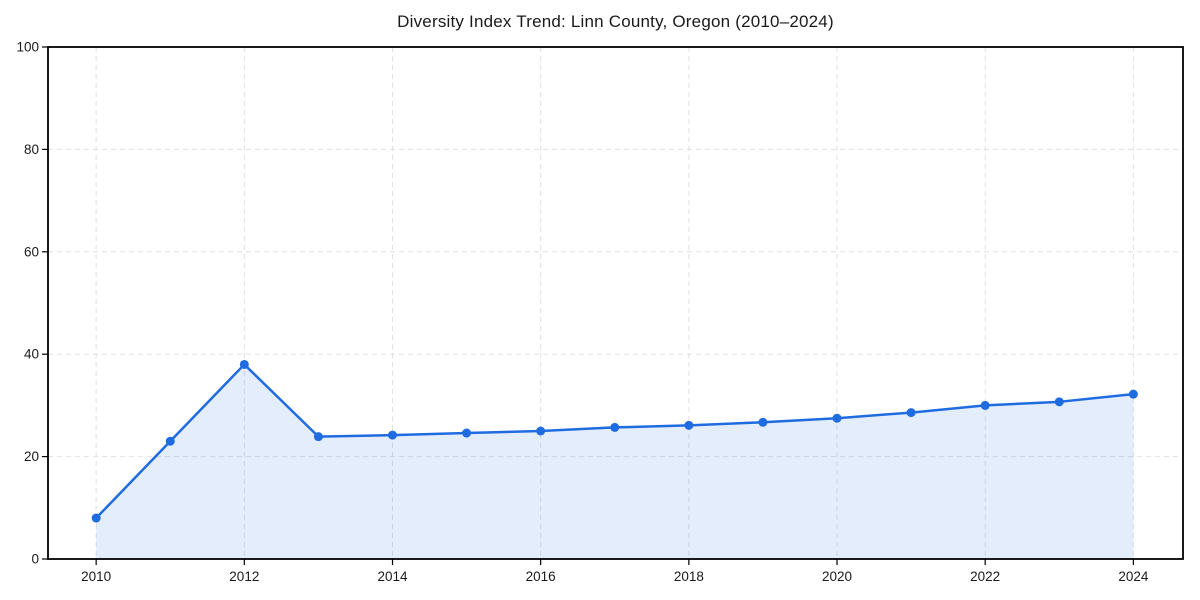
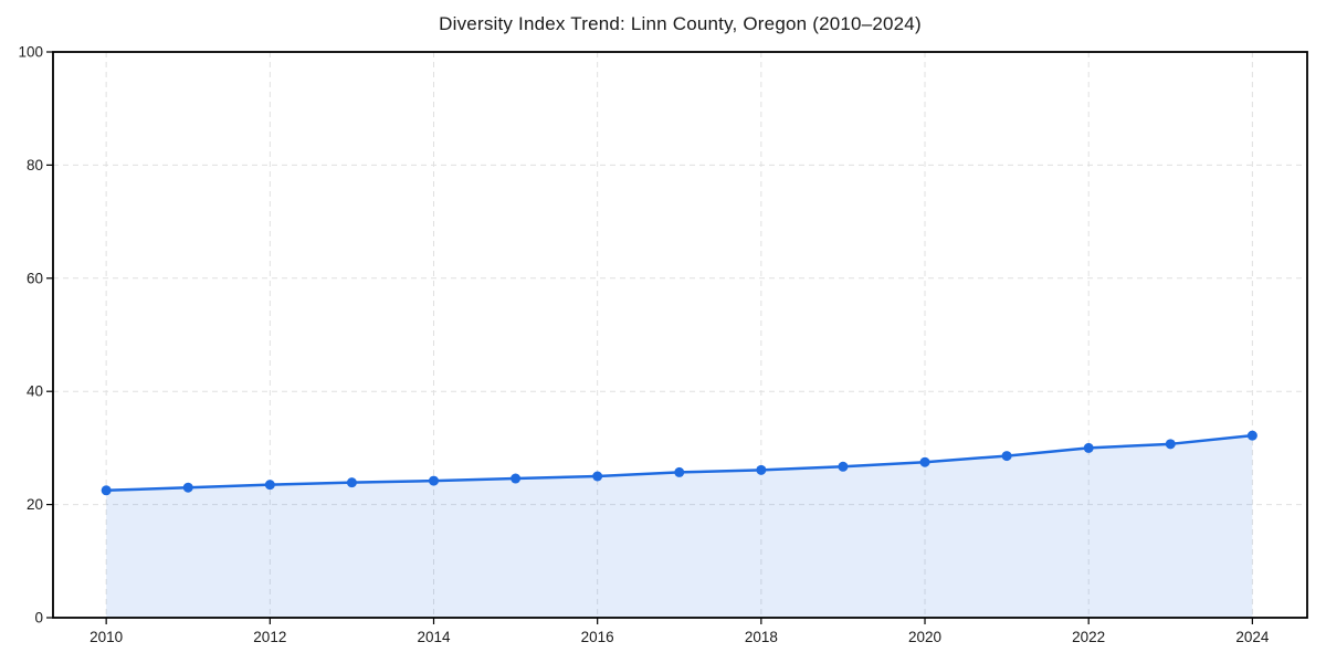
2010: 8 -> 22
2012: 38 -> 24
